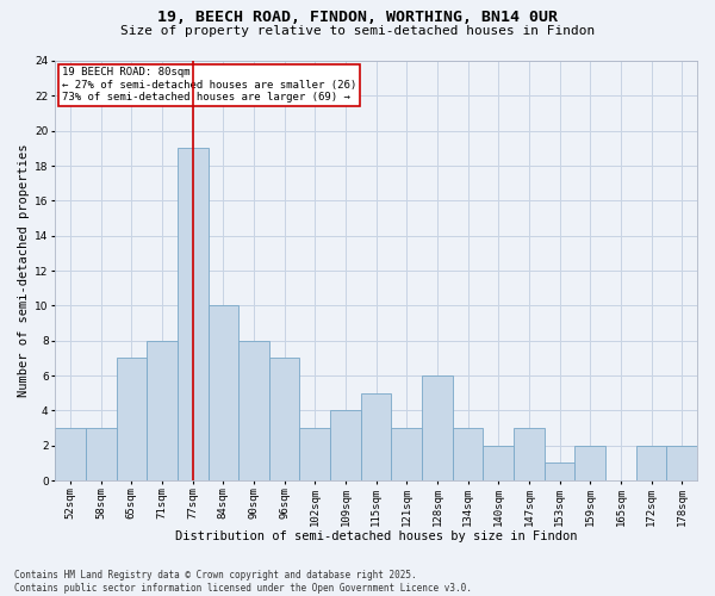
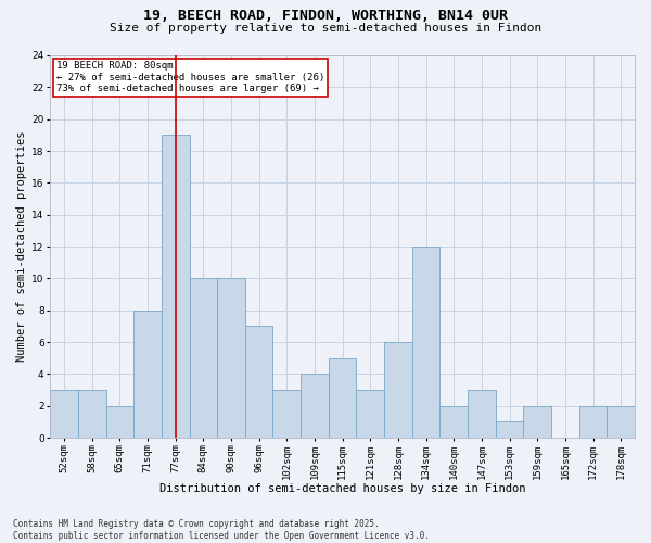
65sqm: 7 -> 2
90sqm: 8 -> 10
134sqm: 3 -> 12
